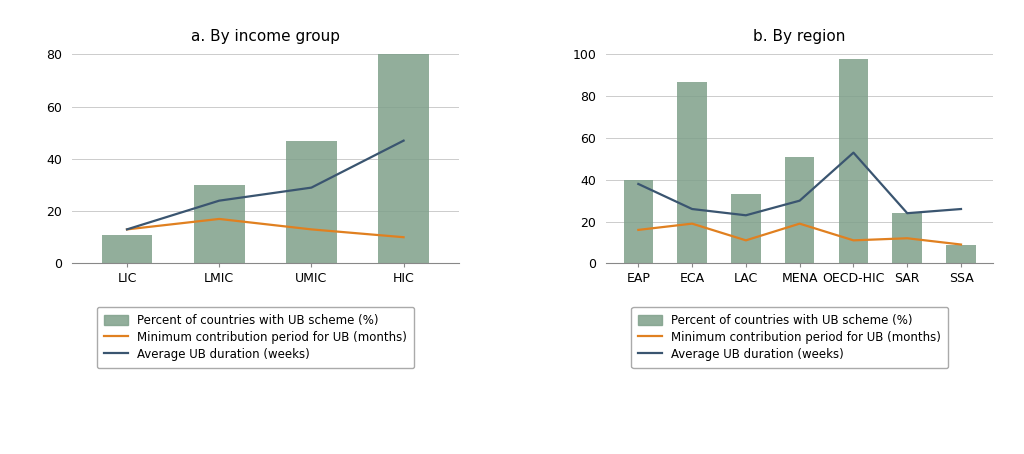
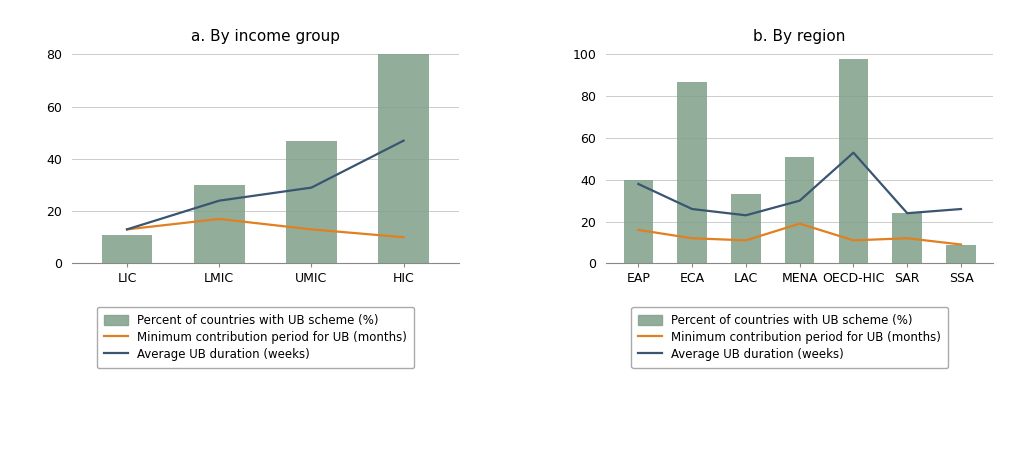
b. By region/Minimum contribution period for UB (months)/ECA: 19 -> 12
